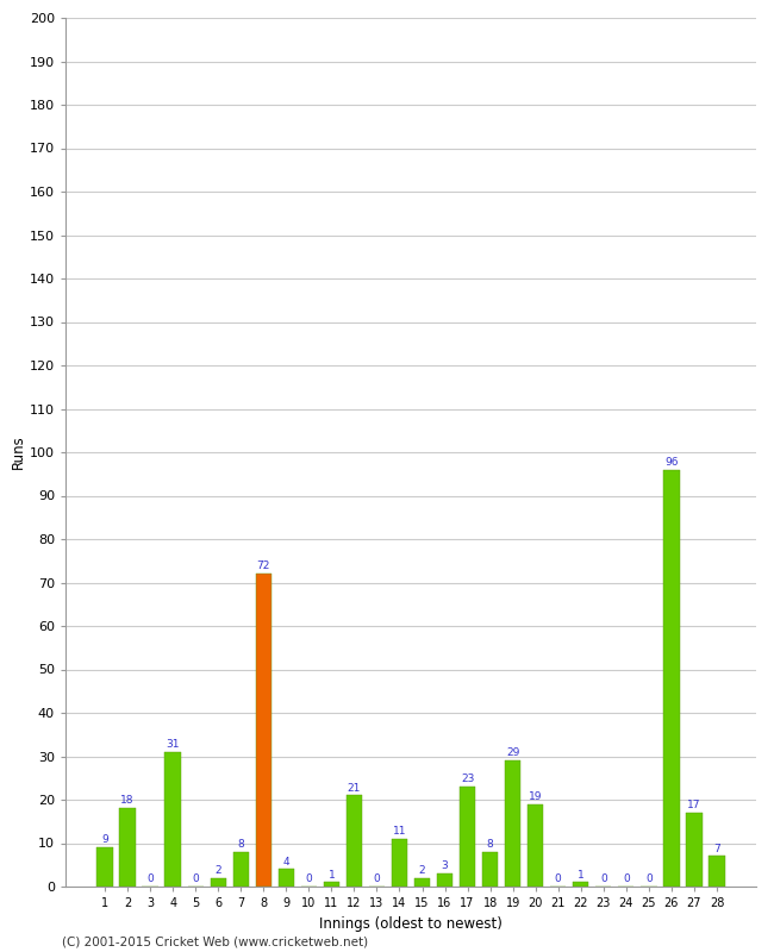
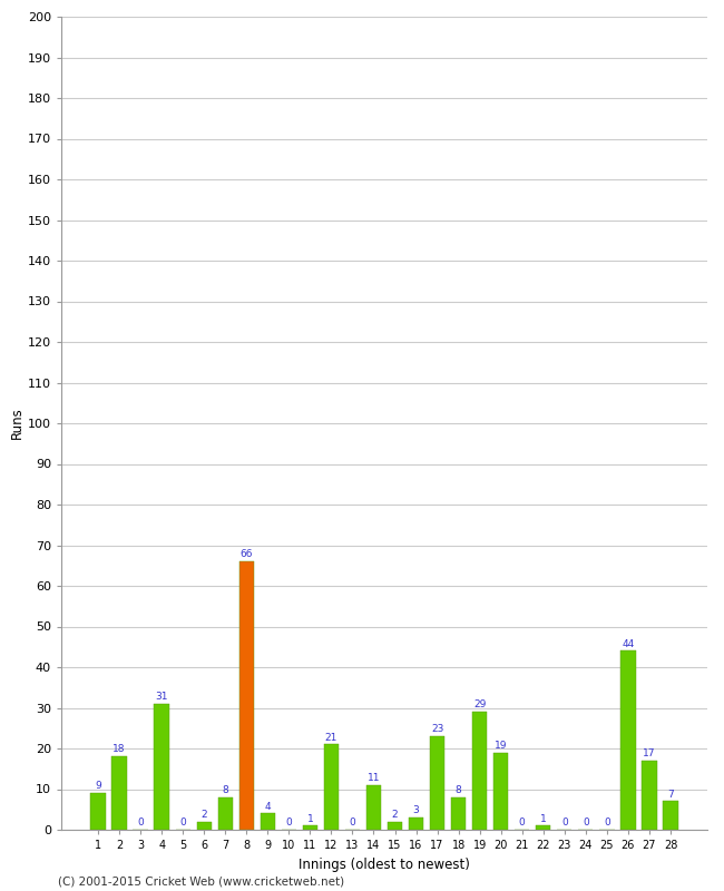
8: 72 -> 66
26: 96 -> 44
